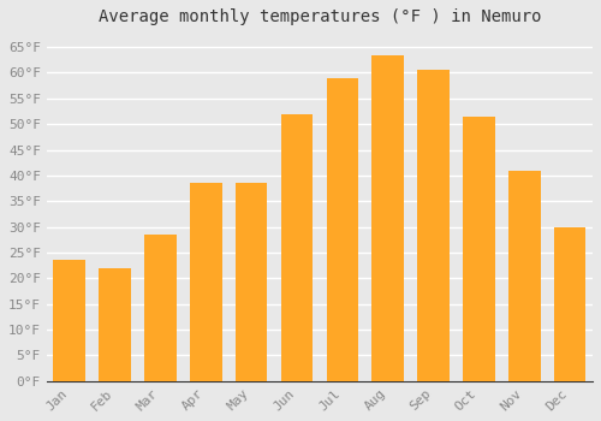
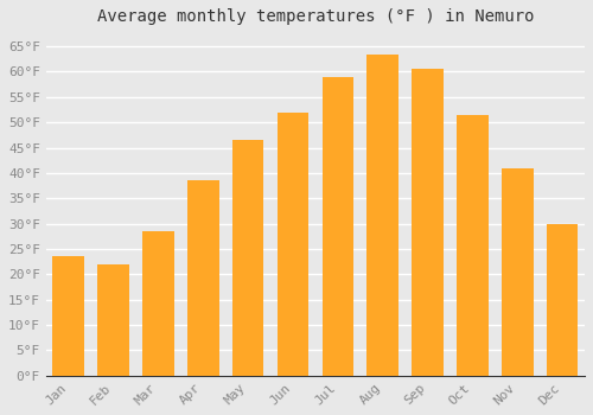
May: 38.5°F -> 46.5°F
